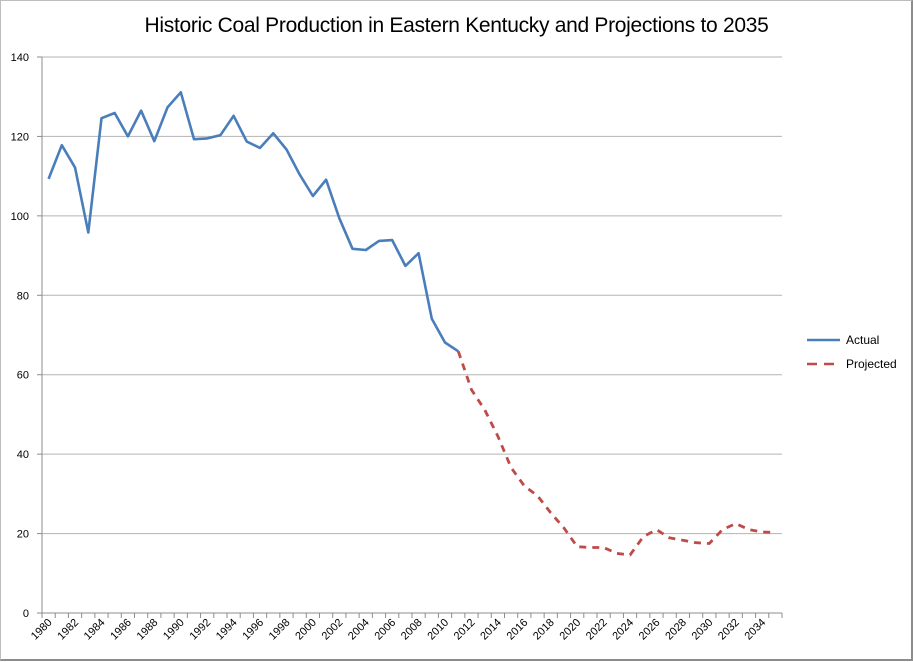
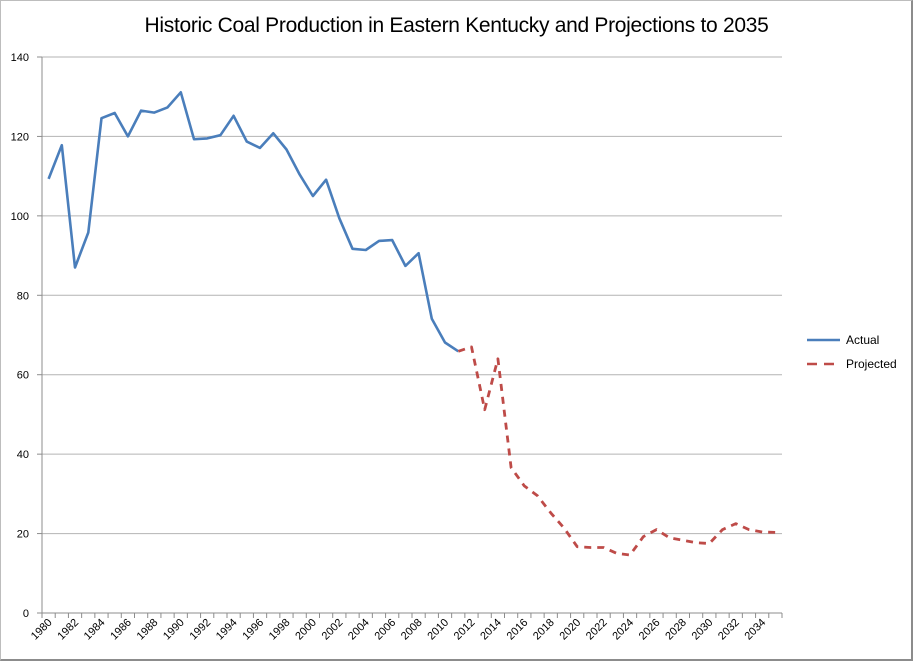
Actual/1982: 112 -> 87
Actual/1988: 119 -> 126
Projected/2012: 56 -> 67
Projected/2014: 44 -> 64
